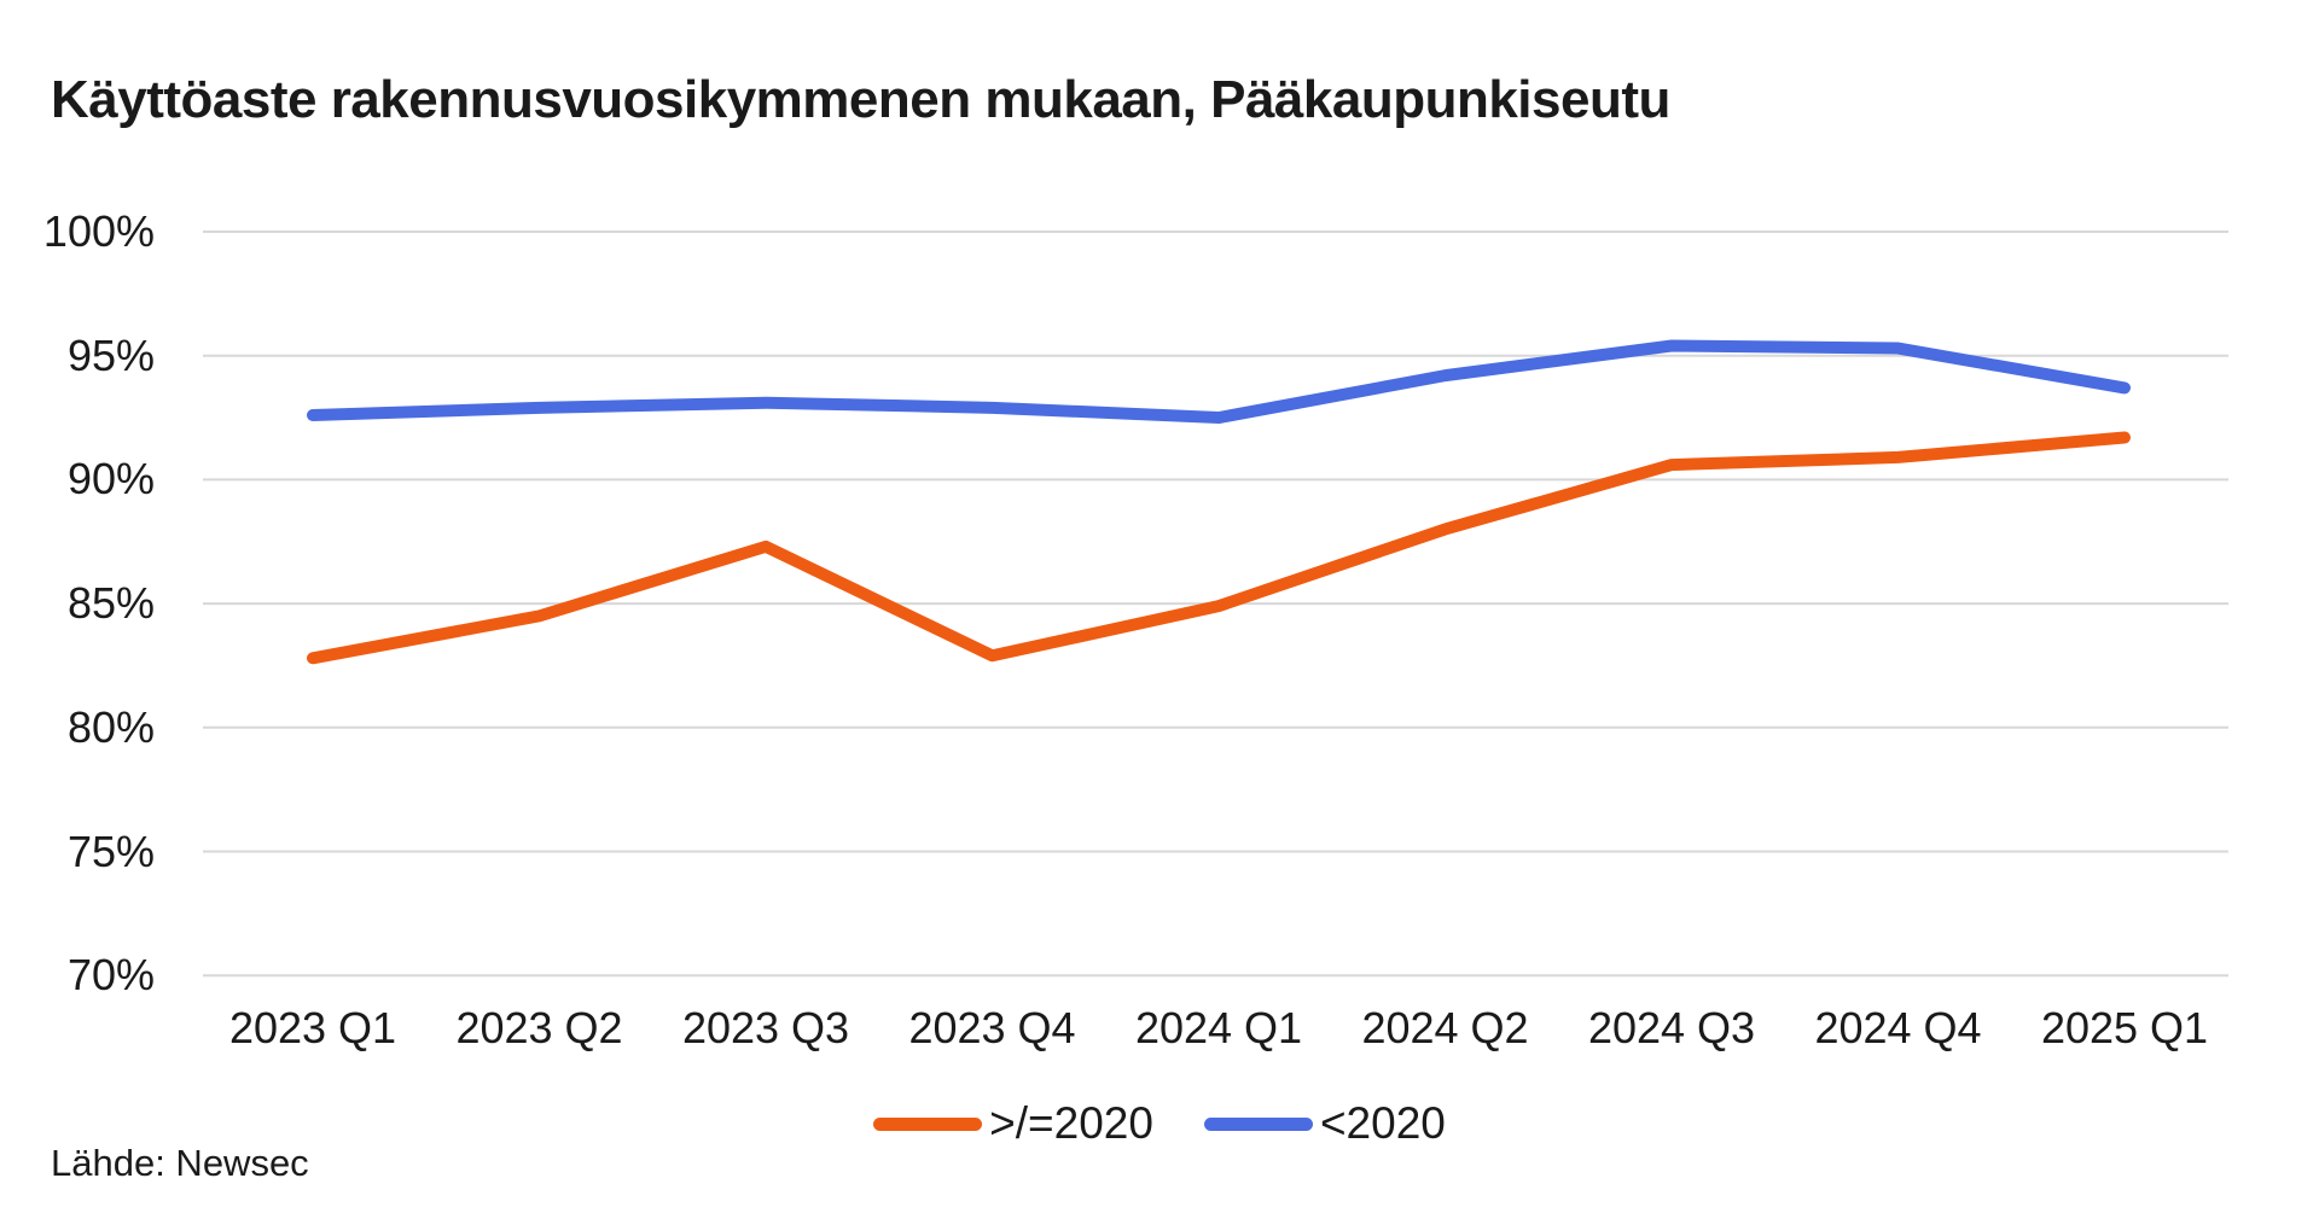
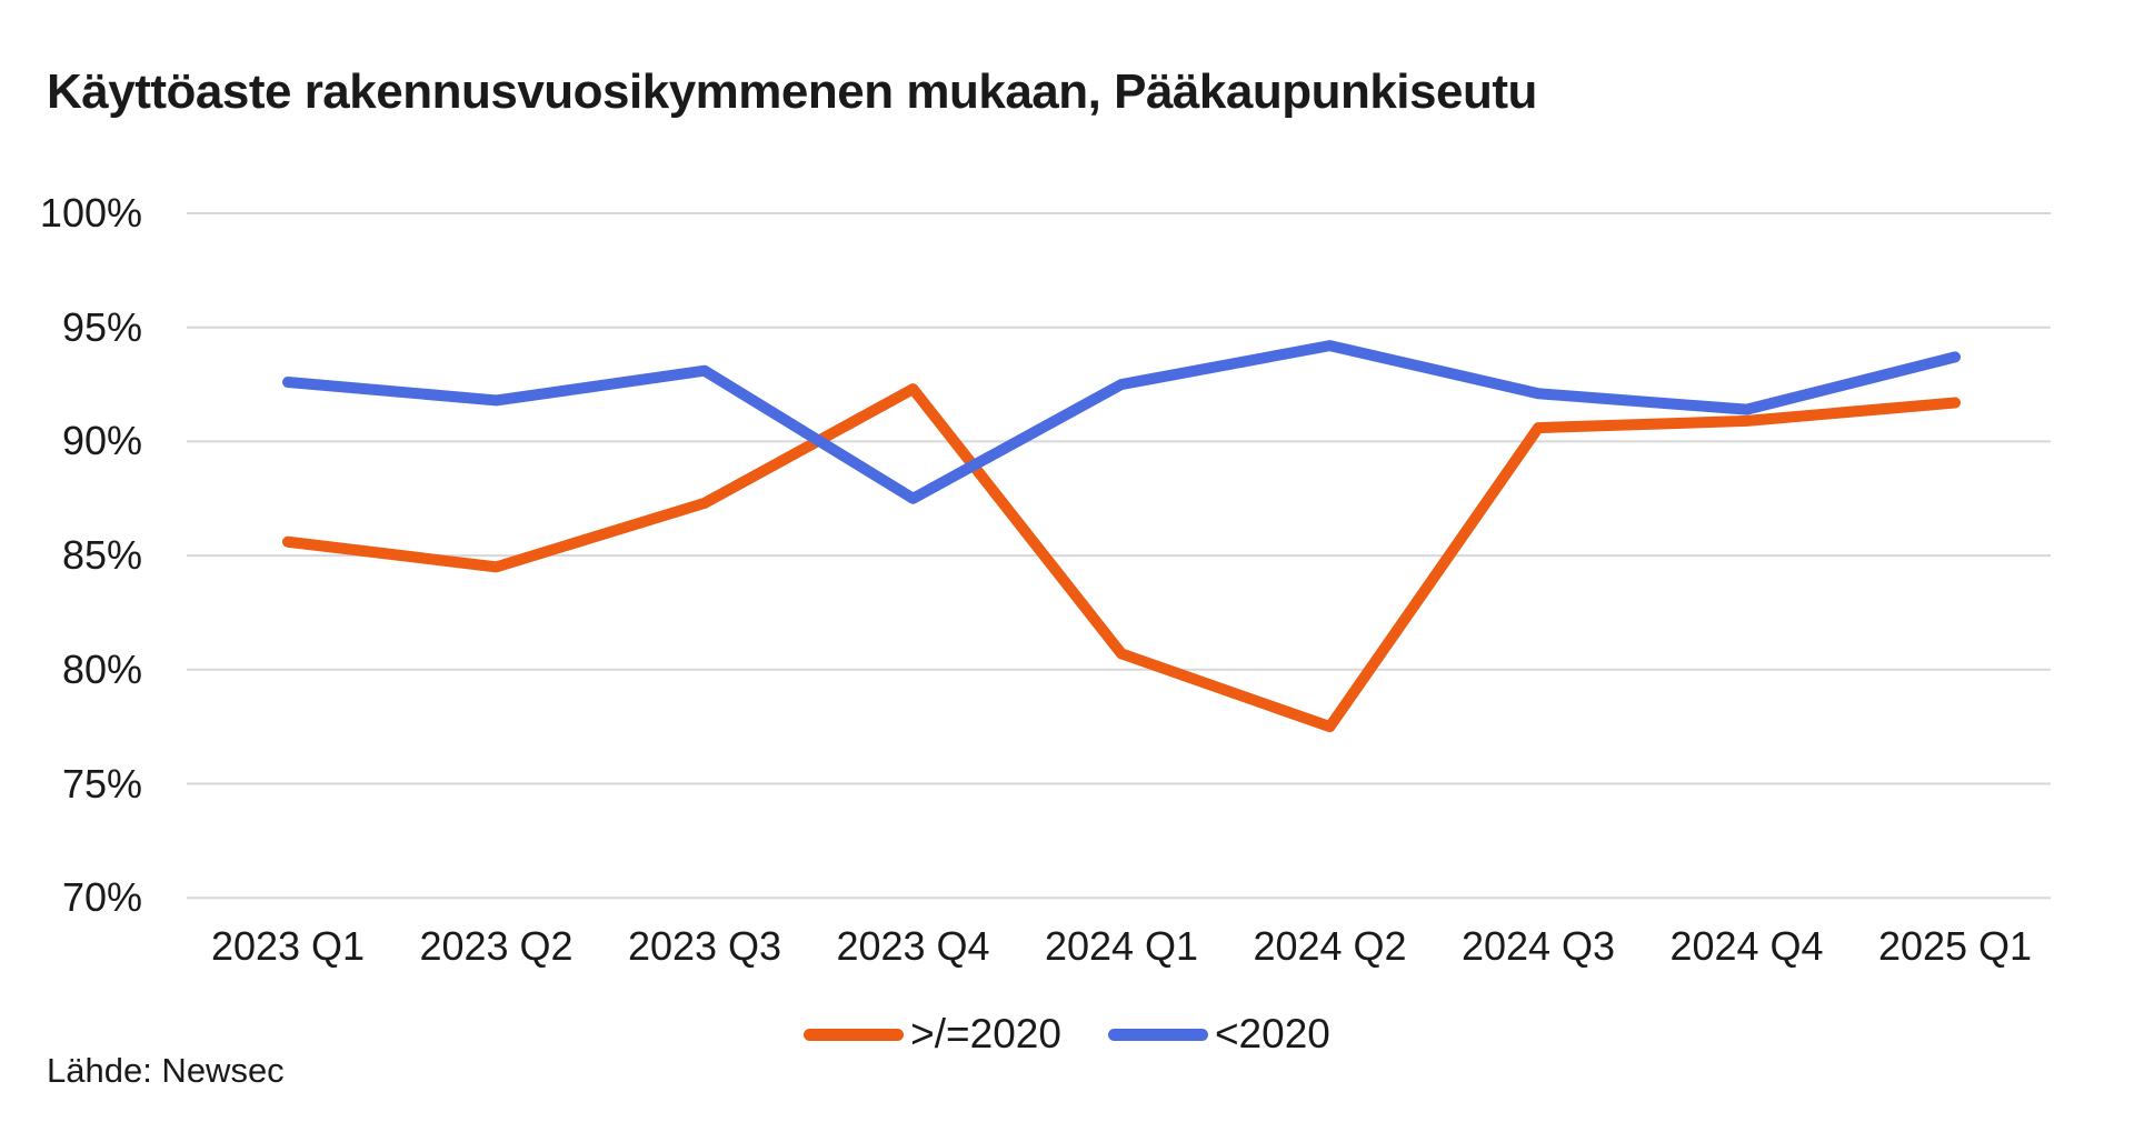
>/=2020/2023 Q1: 82.8% -> 85.6%
<2020/2023 Q2: 92.9% -> 91.8%
>/=2020/2023 Q4: 82.9% -> 92.3%
<2020/2023 Q4: 92.9% -> 87.5%
>/=2020/2024 Q1: 84.9% -> 80.7%
>/=2020/2024 Q2: 88.0% -> 77.5%
<2020/2024 Q3: 95.4% -> 92.1%
<2020/2024 Q4: 95.3% -> 91.4%
